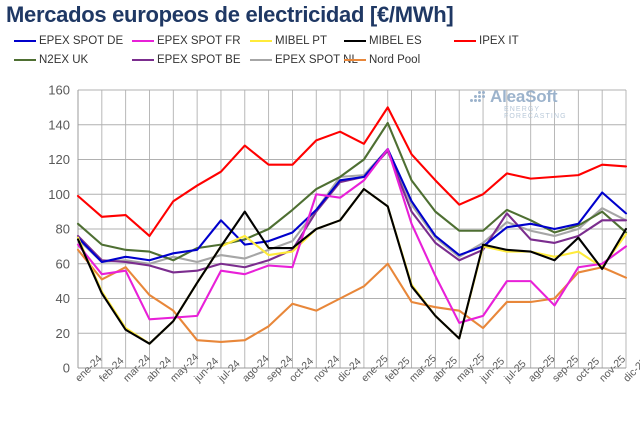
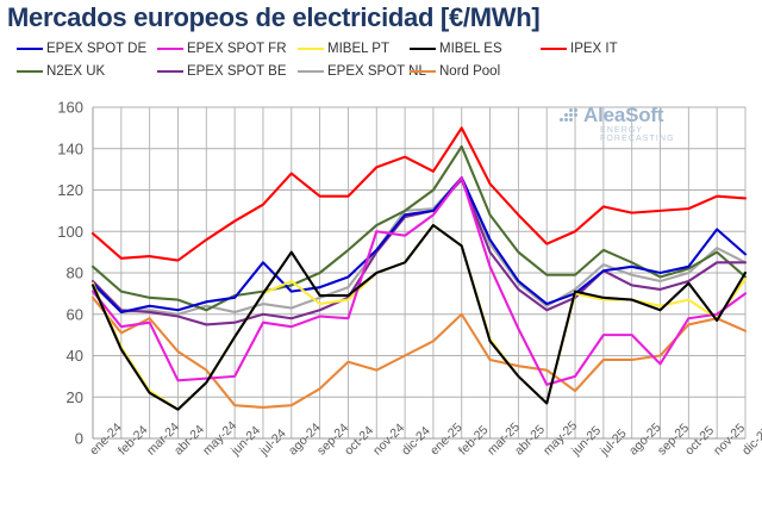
IPEX IT/abr-24: 76 -> 86
EPEX SPOT BE/jul-25: 89 -> 81
